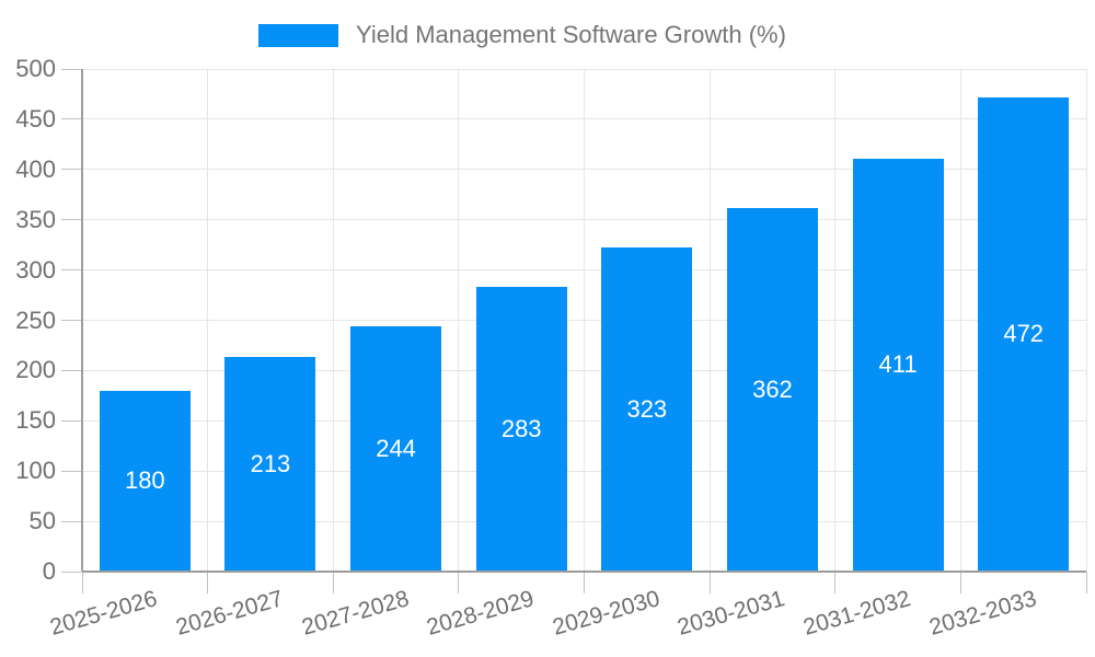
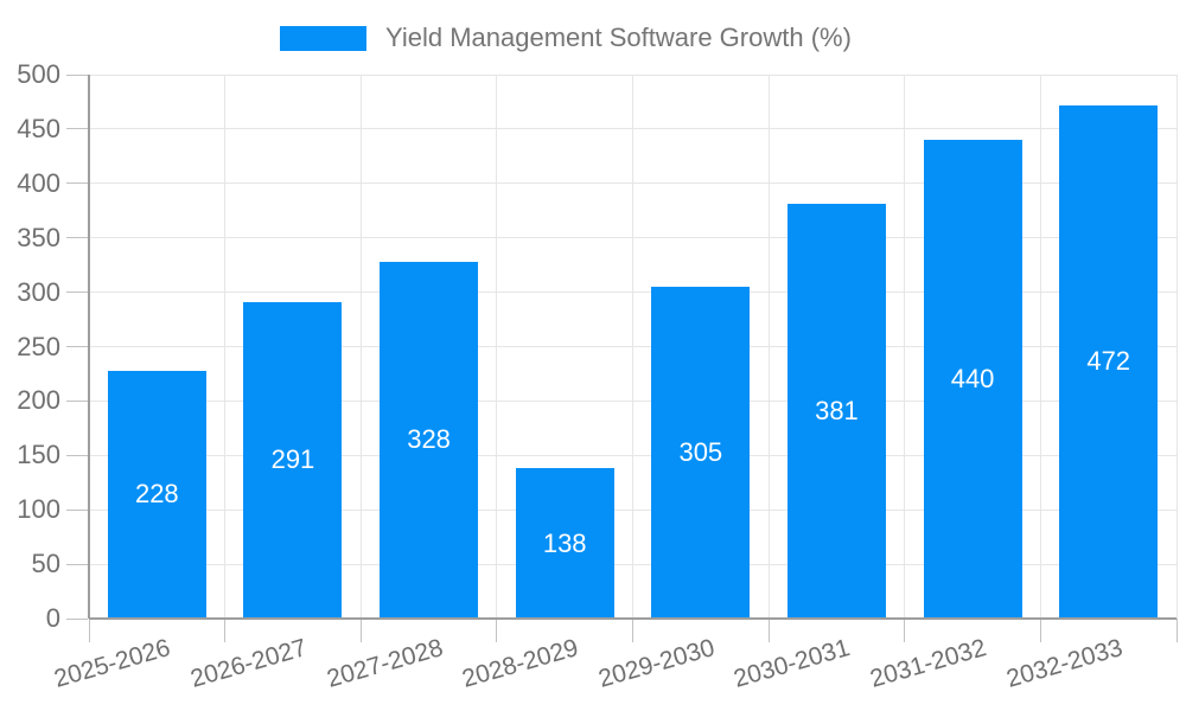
2025-2026: 180 -> 228
2026-2027: 213 -> 291
2027-2028: 244 -> 328
2028-2029: 283 -> 138
2029-2030: 323 -> 305
2030-2031: 362 -> 381
2031-2032: 411 -> 440
